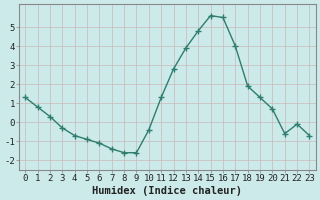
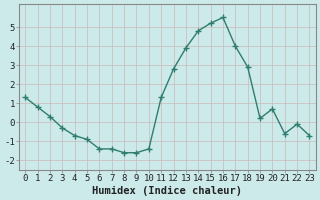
6: -1.1 -> -1.4
10: -0.4 -> -1.4
15: 5.6 -> 5.2
18: 1.9 -> 2.9
19: 1.3 -> 0.2
